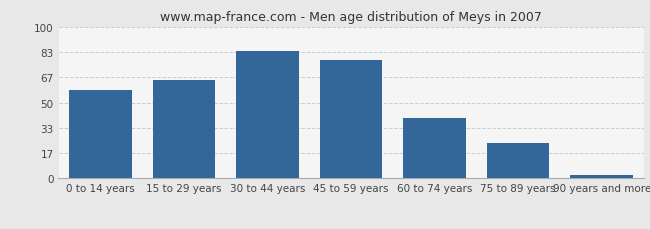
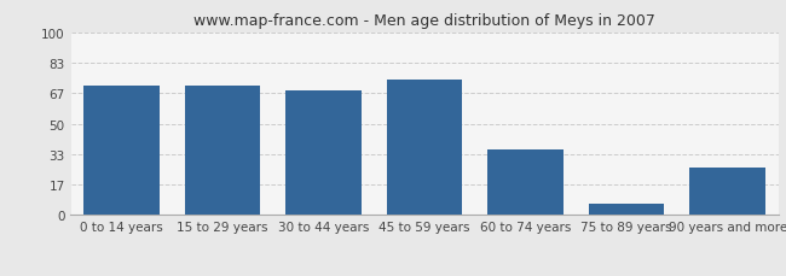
0 to 14 years: 58 -> 71
15 to 29 years: 65 -> 71
30 to 44 years: 84 -> 68
45 to 59 years: 78 -> 74
60 to 74 years: 40 -> 36
75 to 89 years: 23 -> 6
90 years and more: 2 -> 26
